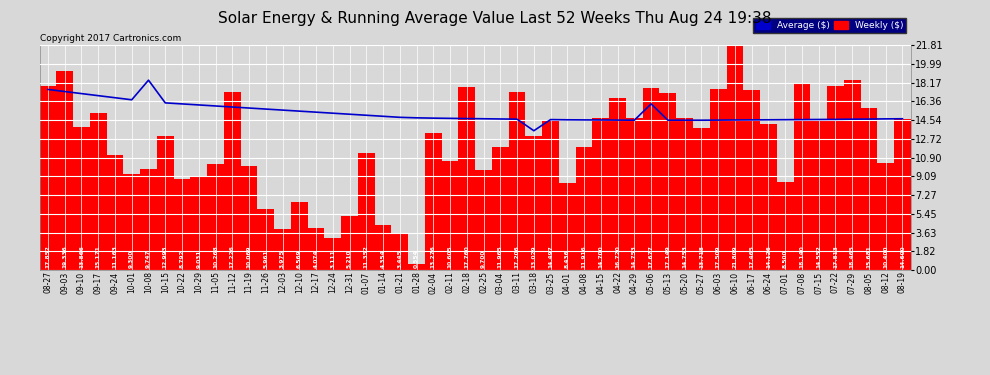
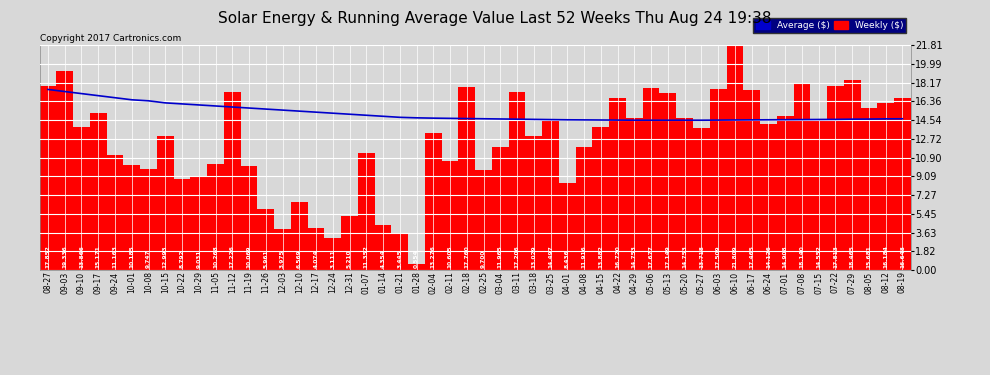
Weekly ($)/10-01: 9.3 -> 10.2
Average ($)/10-08: 18.4 -> 16.4
Average ($)/03-18: 13.5 -> 14.6
Weekly ($)/04-15: 14.7 -> 13.9
Average ($)/05-06: 16.1 -> 14.5
Weekly ($)/07-01: 8.5 -> 14.9
Weekly ($)/08-12: 10.4 -> 16.2
Weekly ($)/08-19: 14.6 -> 16.6
